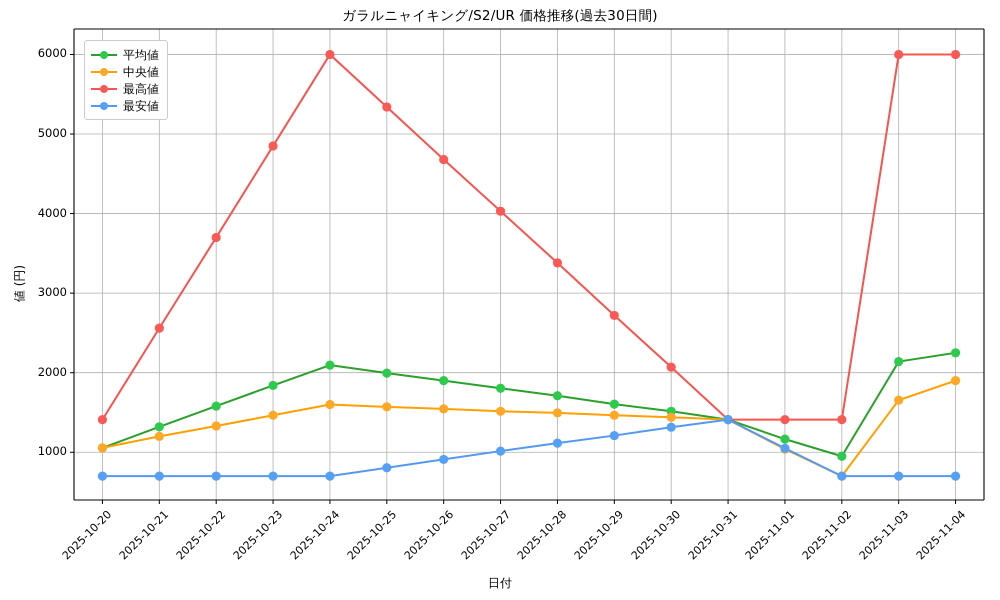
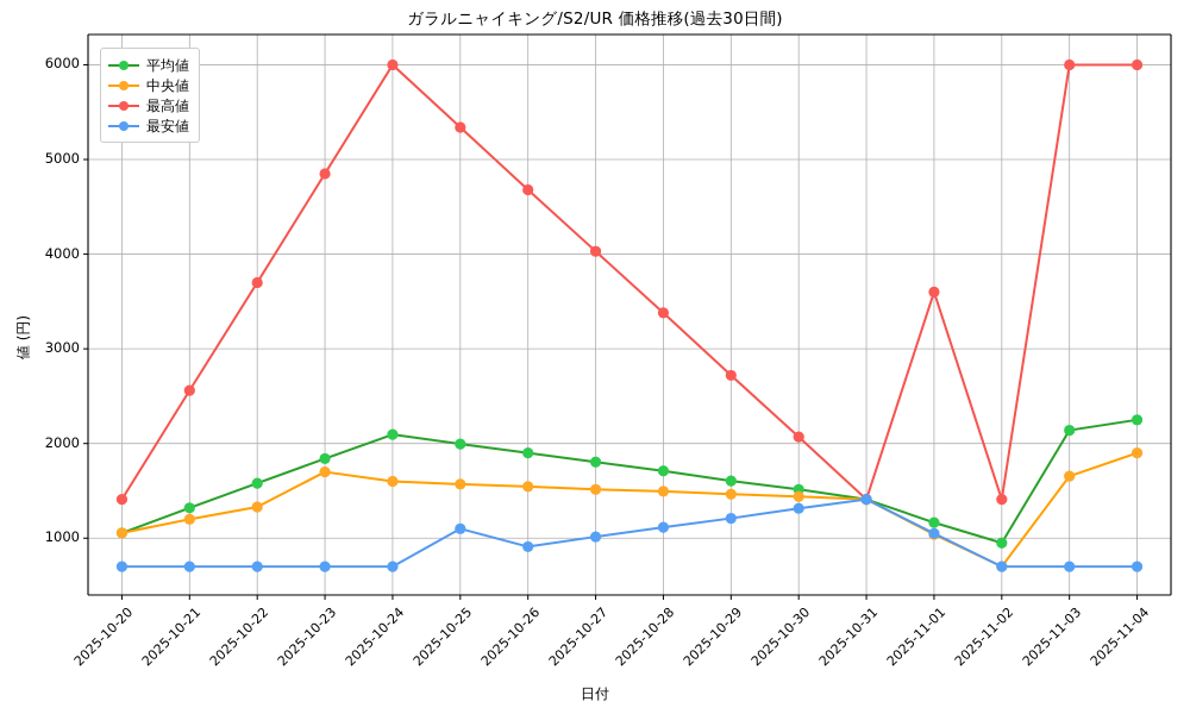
中央値/2025-10-23: 1500 -> 1700
最安値/2025-10-25: 800 -> 1100
最高値/2025-11-01: 1400 -> 3600
